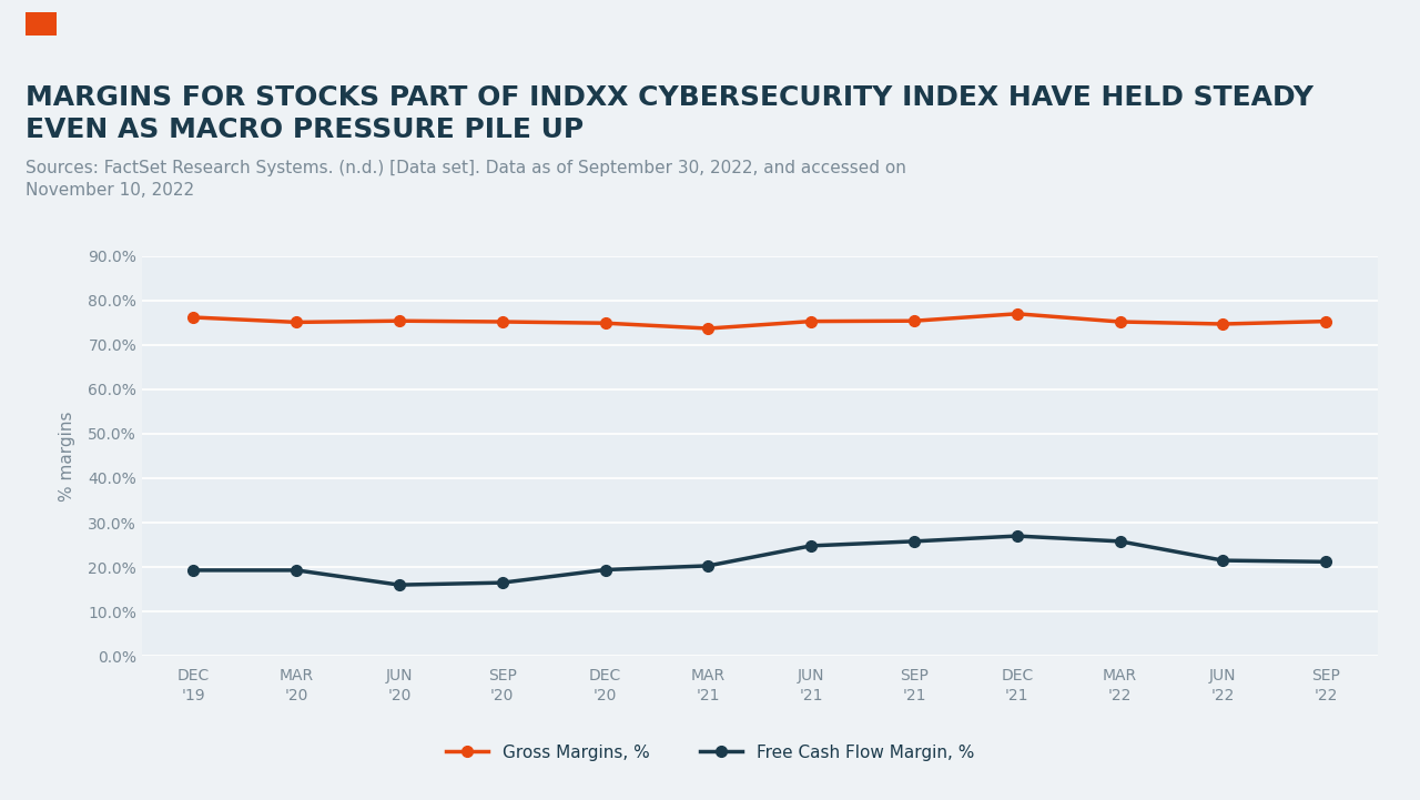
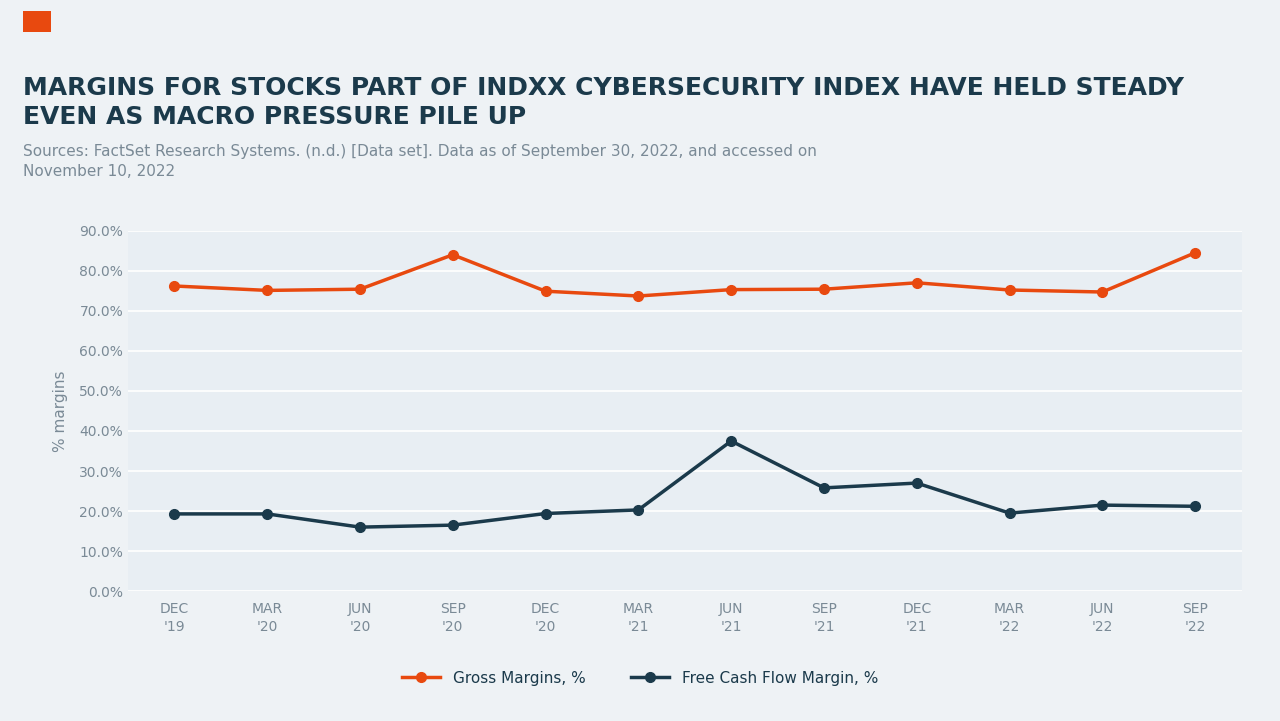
Gross Margins, %/SEP '20: 75.2% -> 84.0%
Free Cash Flow Margin, %/JUN '21: 24.8% -> 37.5%
Free Cash Flow Margin, %/MAR '22: 25.8% -> 19.5%
Gross Margins, %/SEP '22: 75.3% -> 84.5%
